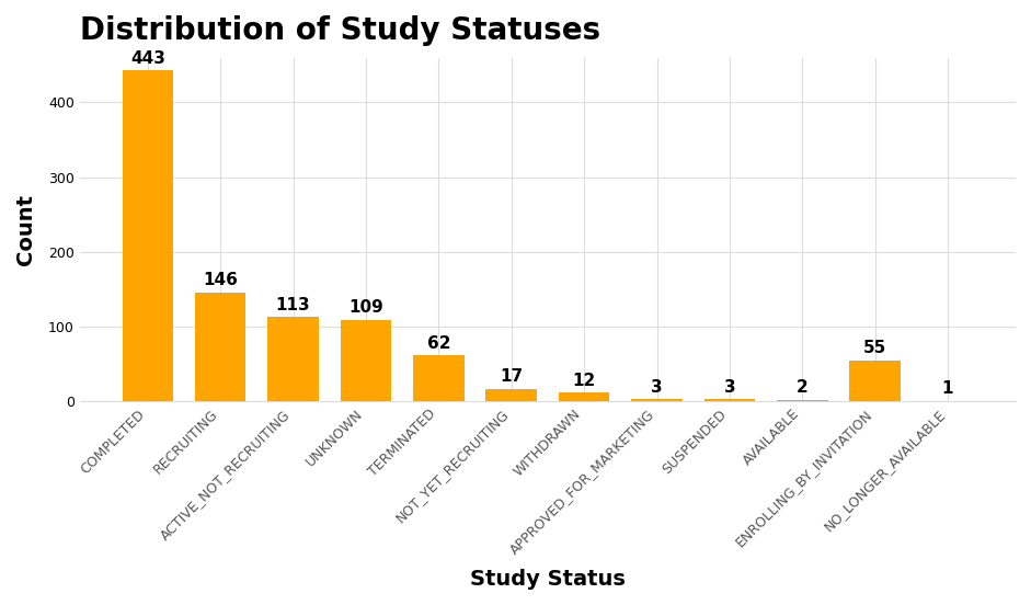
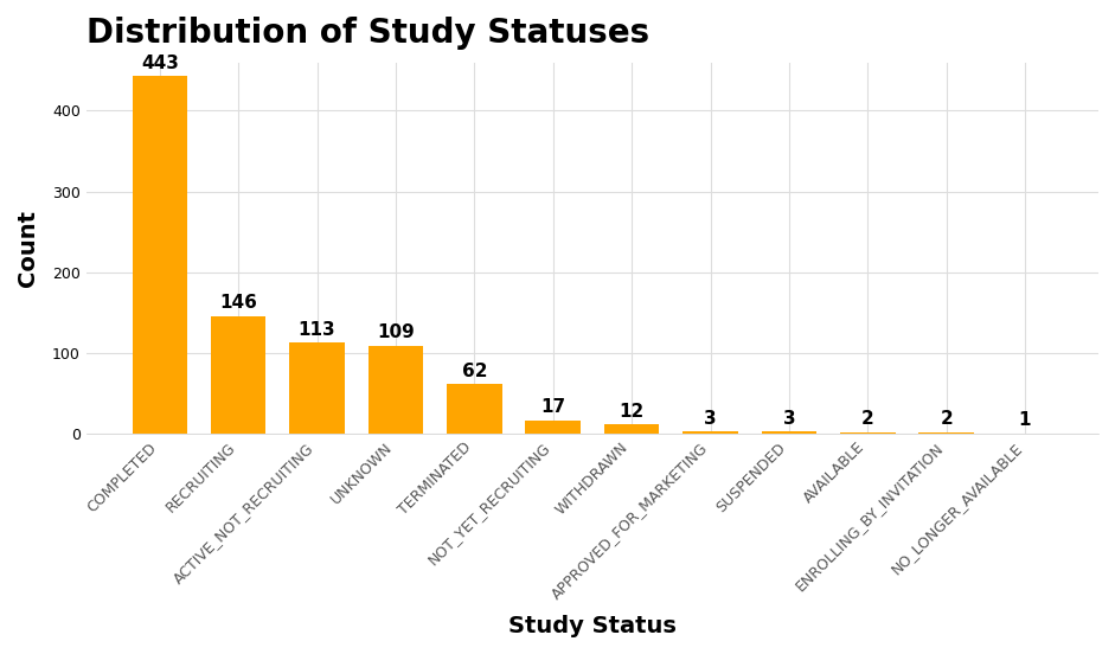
ENROLLING_BY_INVITATION: 55 -> 2
